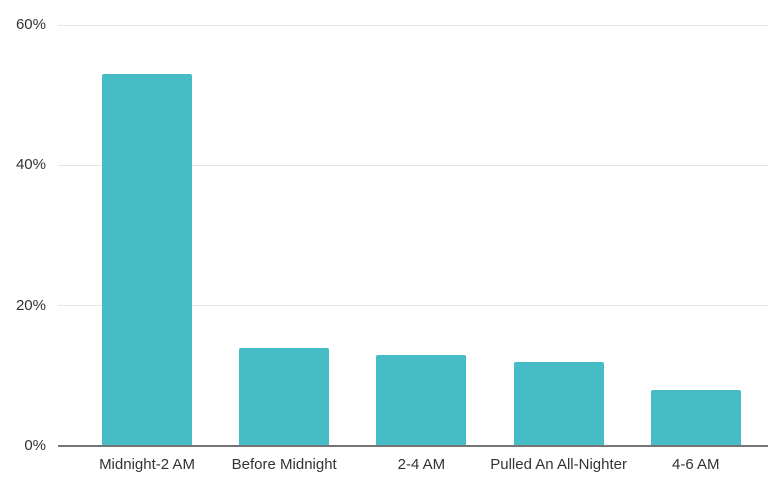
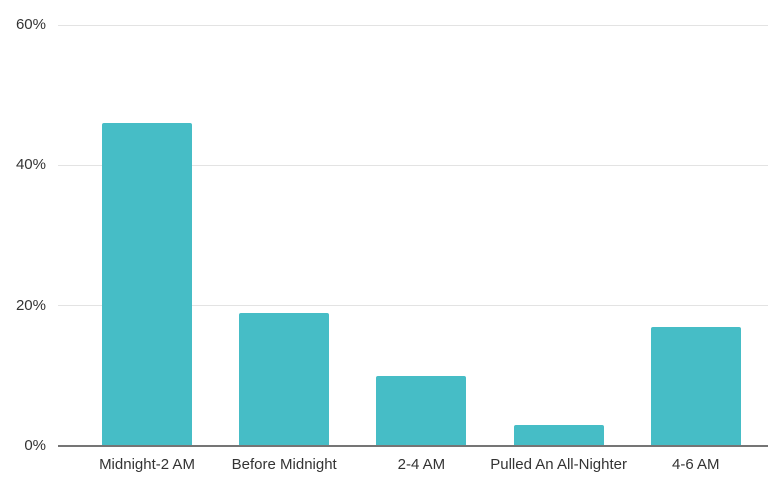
Midnight-2 AM: 53% -> 46%
Before Midnight: 14% -> 19%
2-4 AM: 13% -> 10%
Pulled An All-Nighter: 12% -> 3%
4-6 AM: 8% -> 17%
